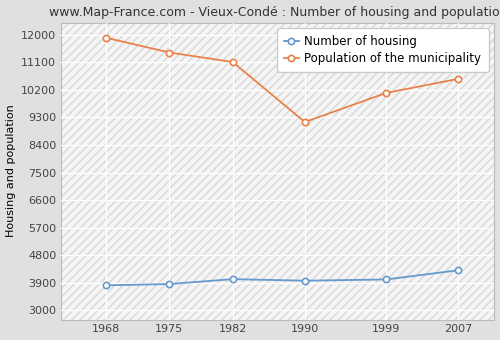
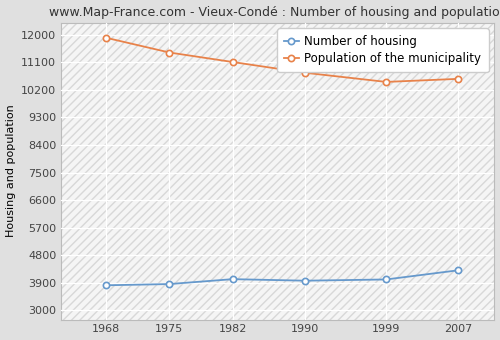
Population of the municipality/1990: 9150 -> 10760
Population of the municipality/1999: 10100 -> 10460
